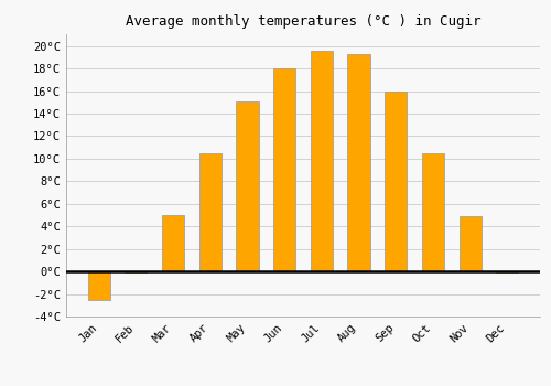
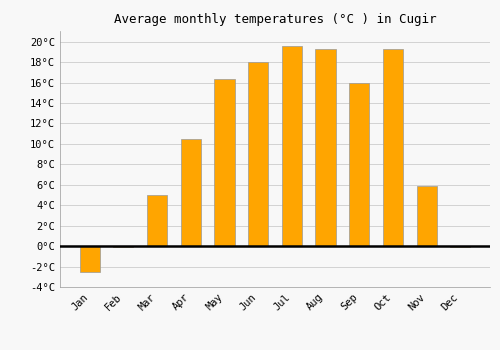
May: 15.1°C -> 16.4°C
Oct: 10.5°C -> 19.3°C
Nov: 4.9°C -> 5.9°C
